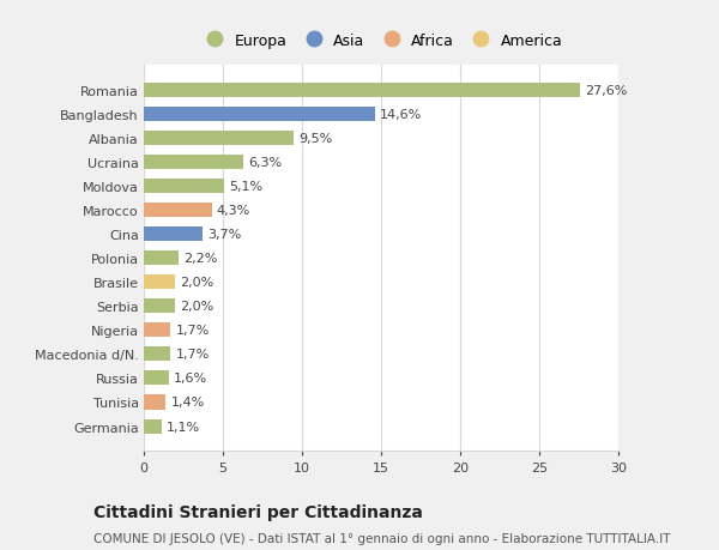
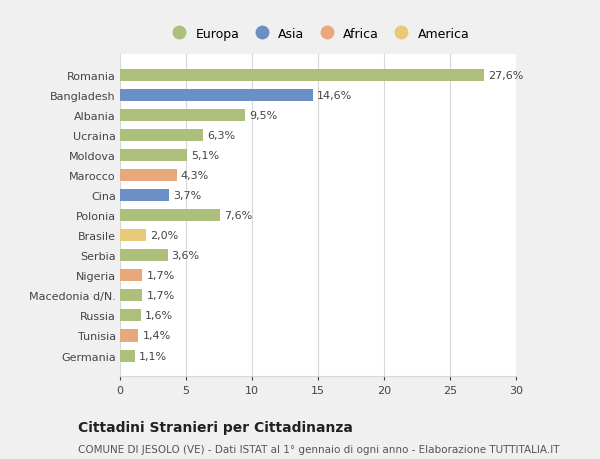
Polonia: 2,2% -> 7,6%
Serbia: 2,0% -> 3,6%
